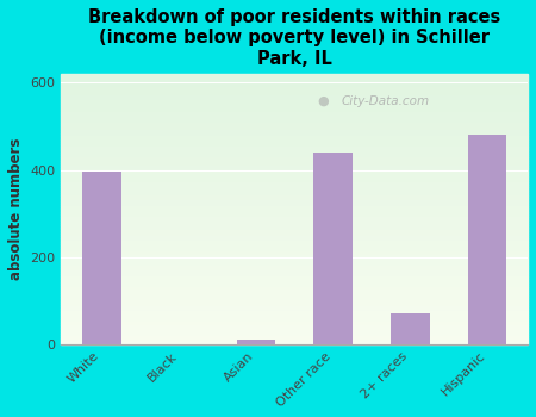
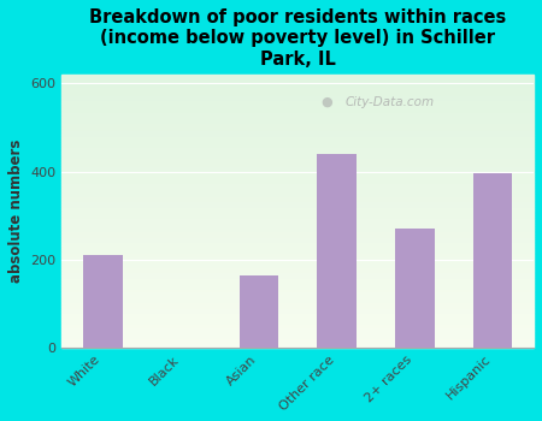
White: 395 -> 210
Asian: 10 -> 165
2+ races: 70 -> 270
Hispanic: 480 -> 395
